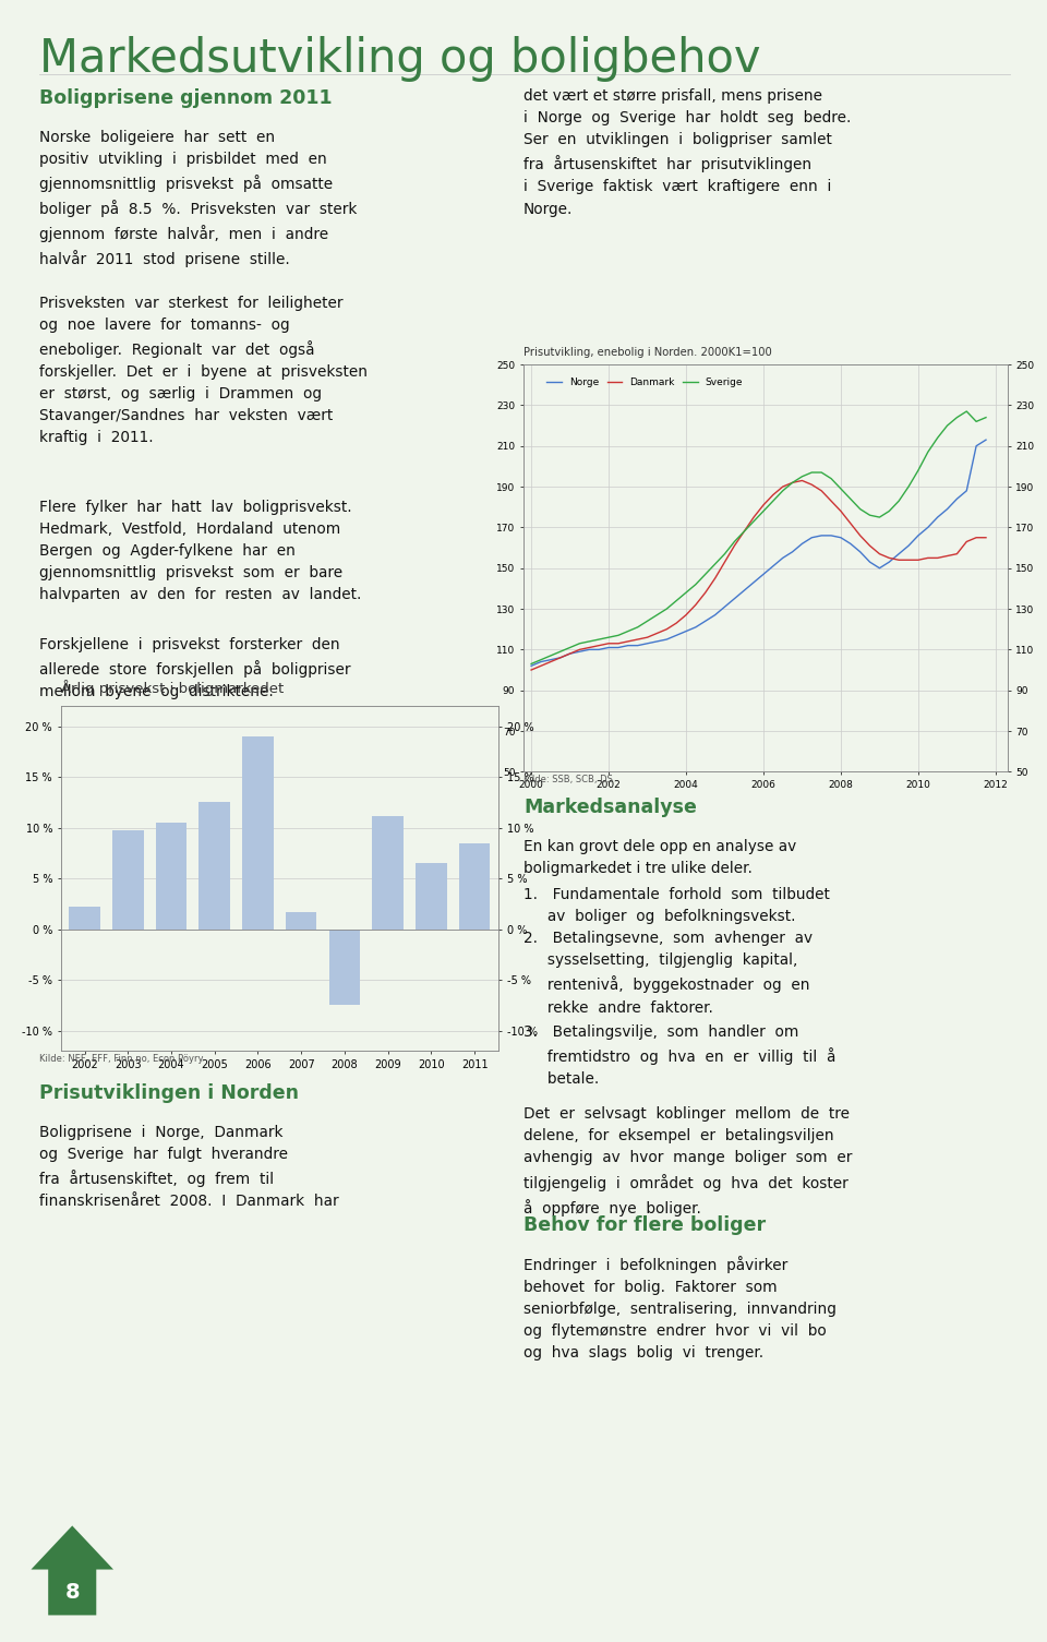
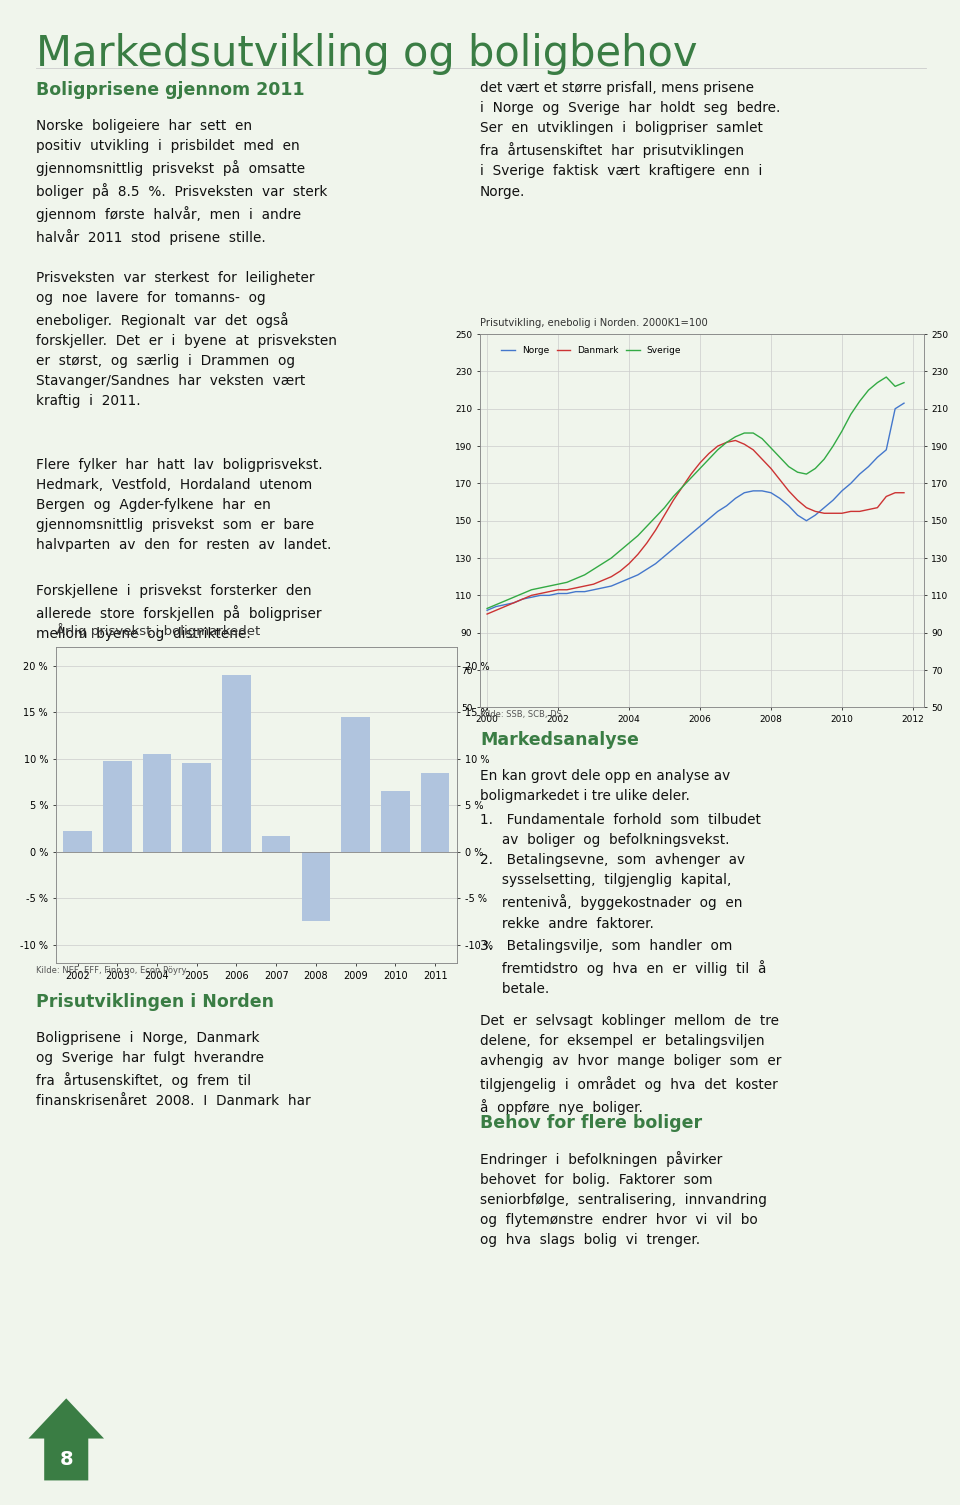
2005: 12.6 % -> 9.5 %
2009: 11.2 % -> 14.5 %
